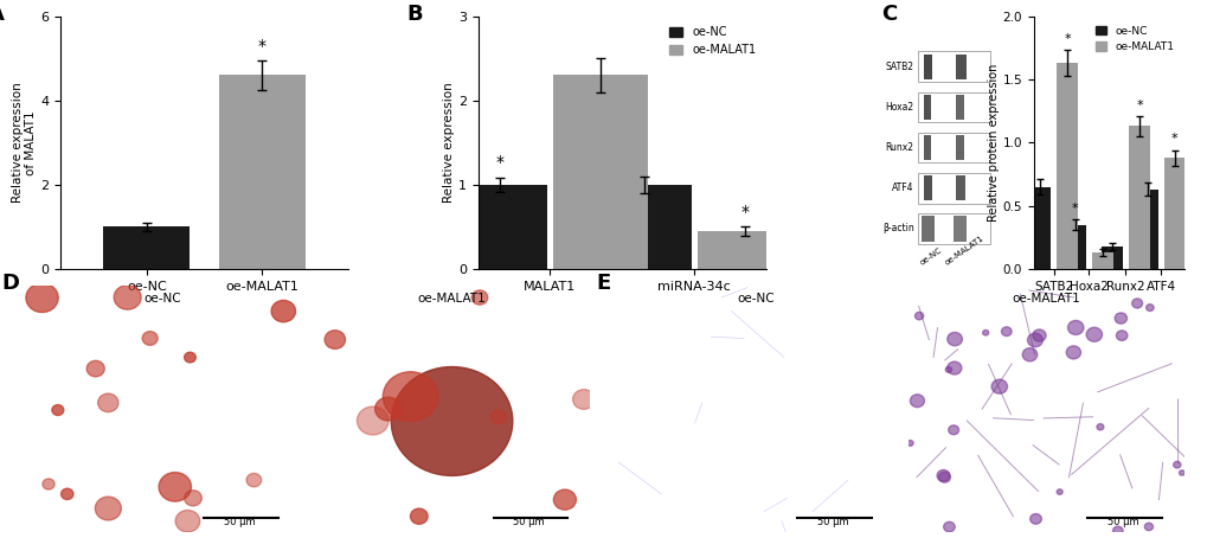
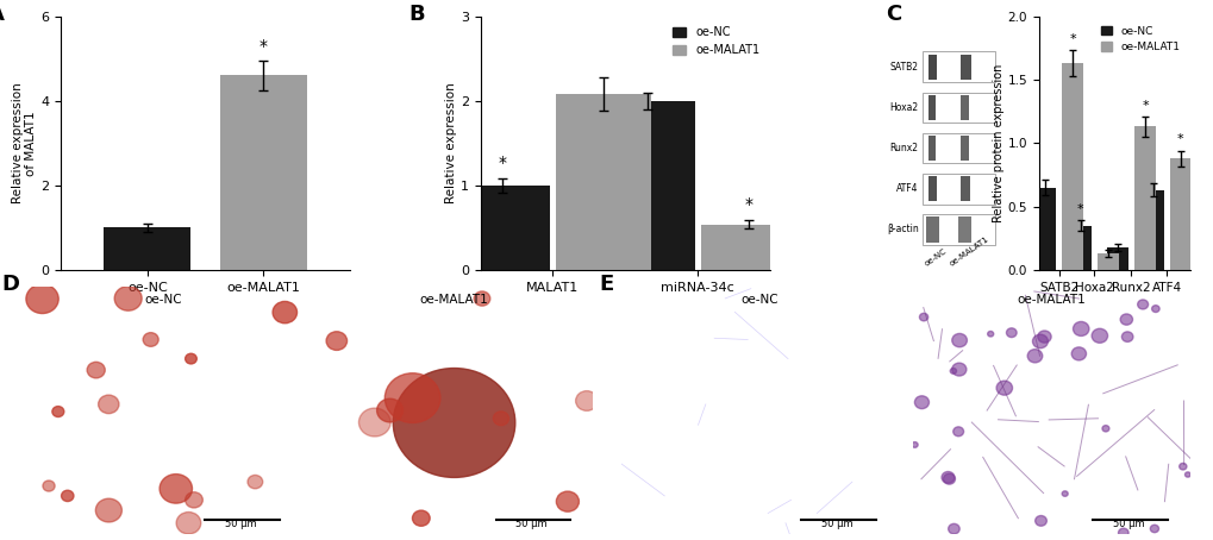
oe-MALAT1/MALAT1: 2.30 -> 2.08
oe-NC/miRNA-34c: 1 -> 2
oe-MALAT1/miRNA-34c: 0.45 -> 0.54
